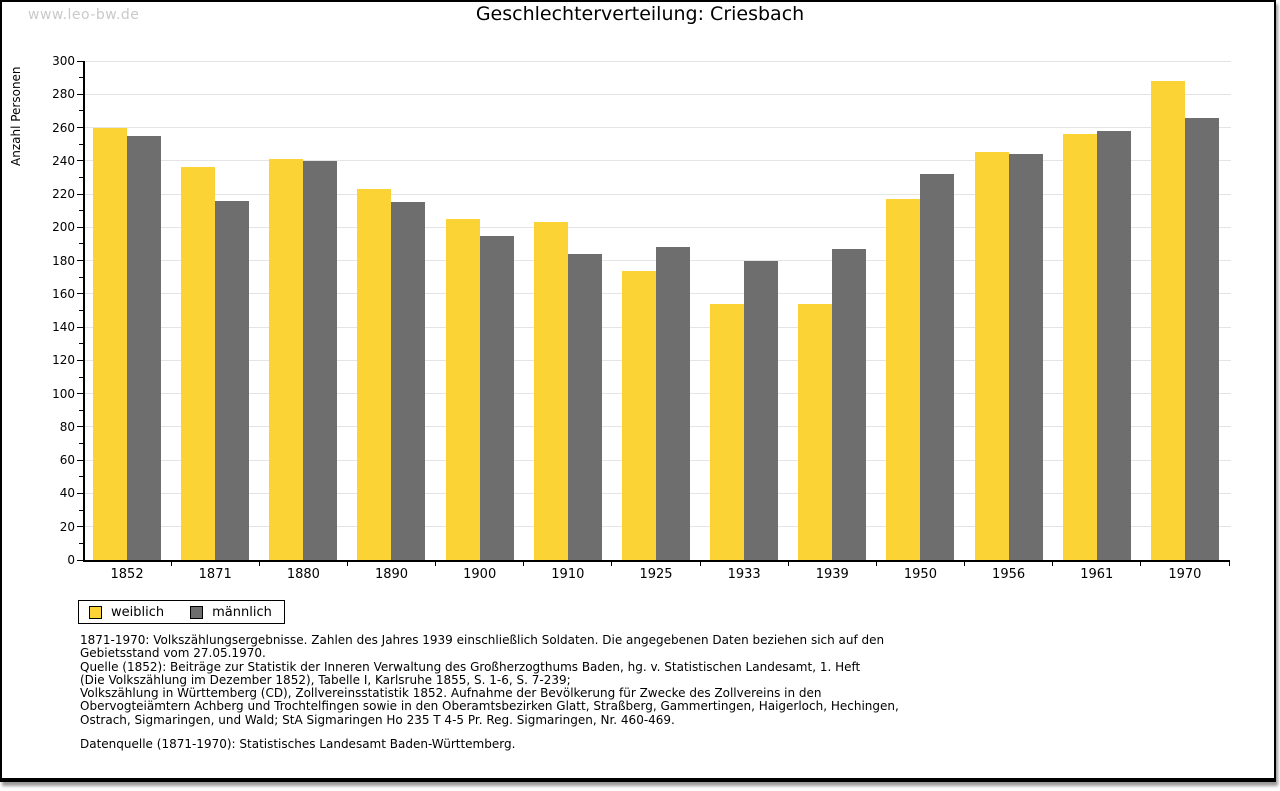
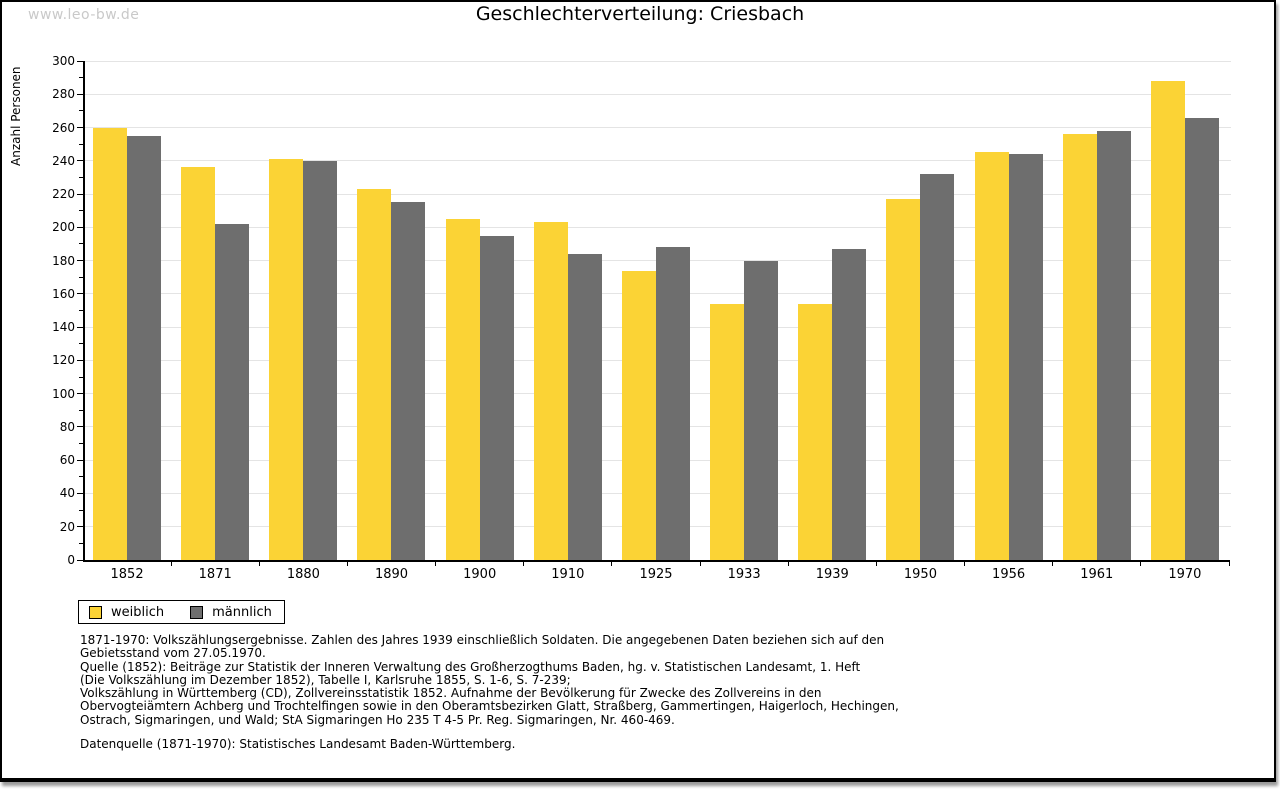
männlich/1871: 216 -> 202
